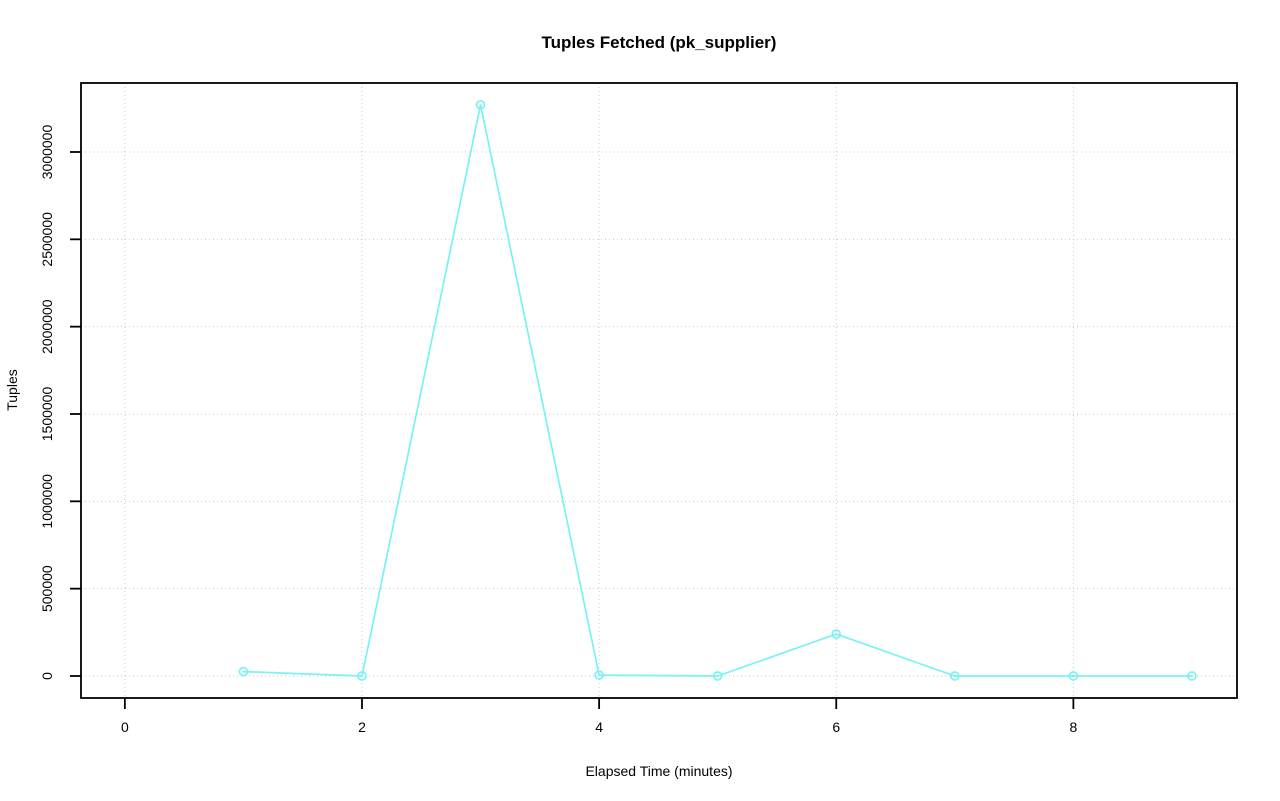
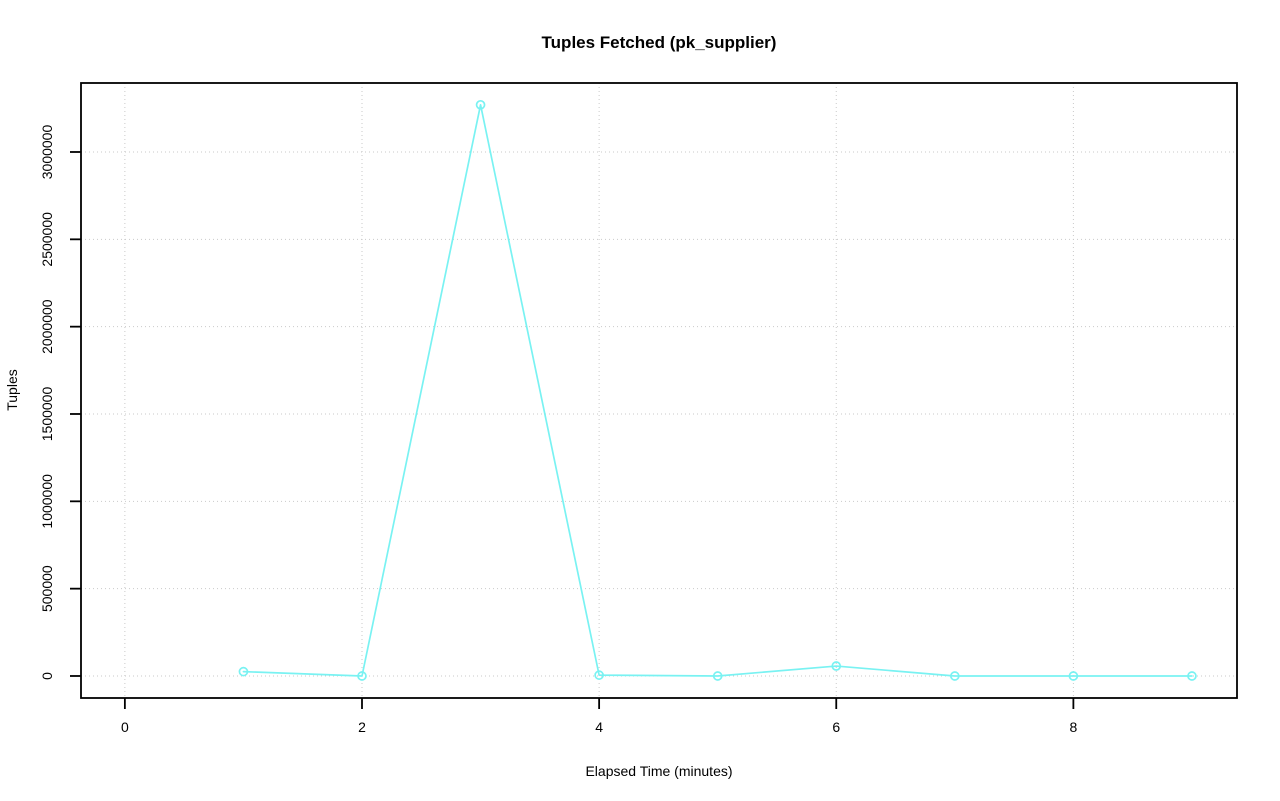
6: 240000 -> 60000
